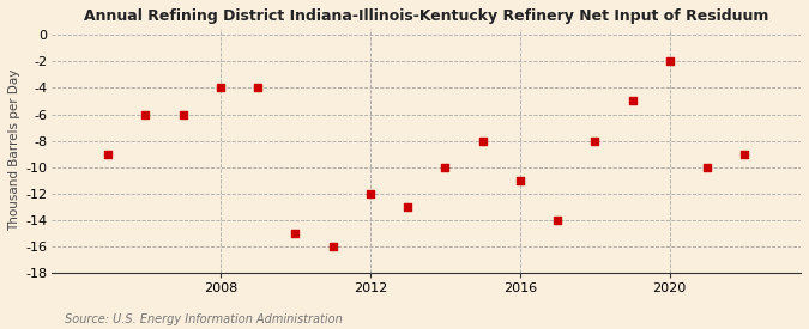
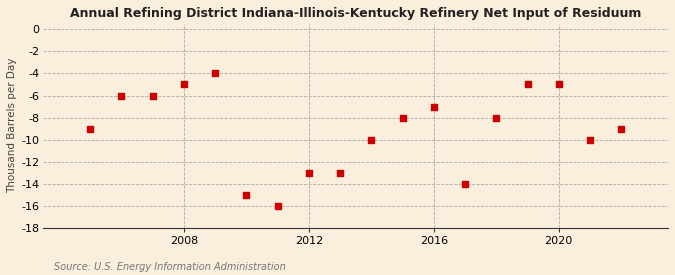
2008: -4 -> -5
2012: -12 -> -13
2016: -11 -> -7
2020: -2 -> -5
